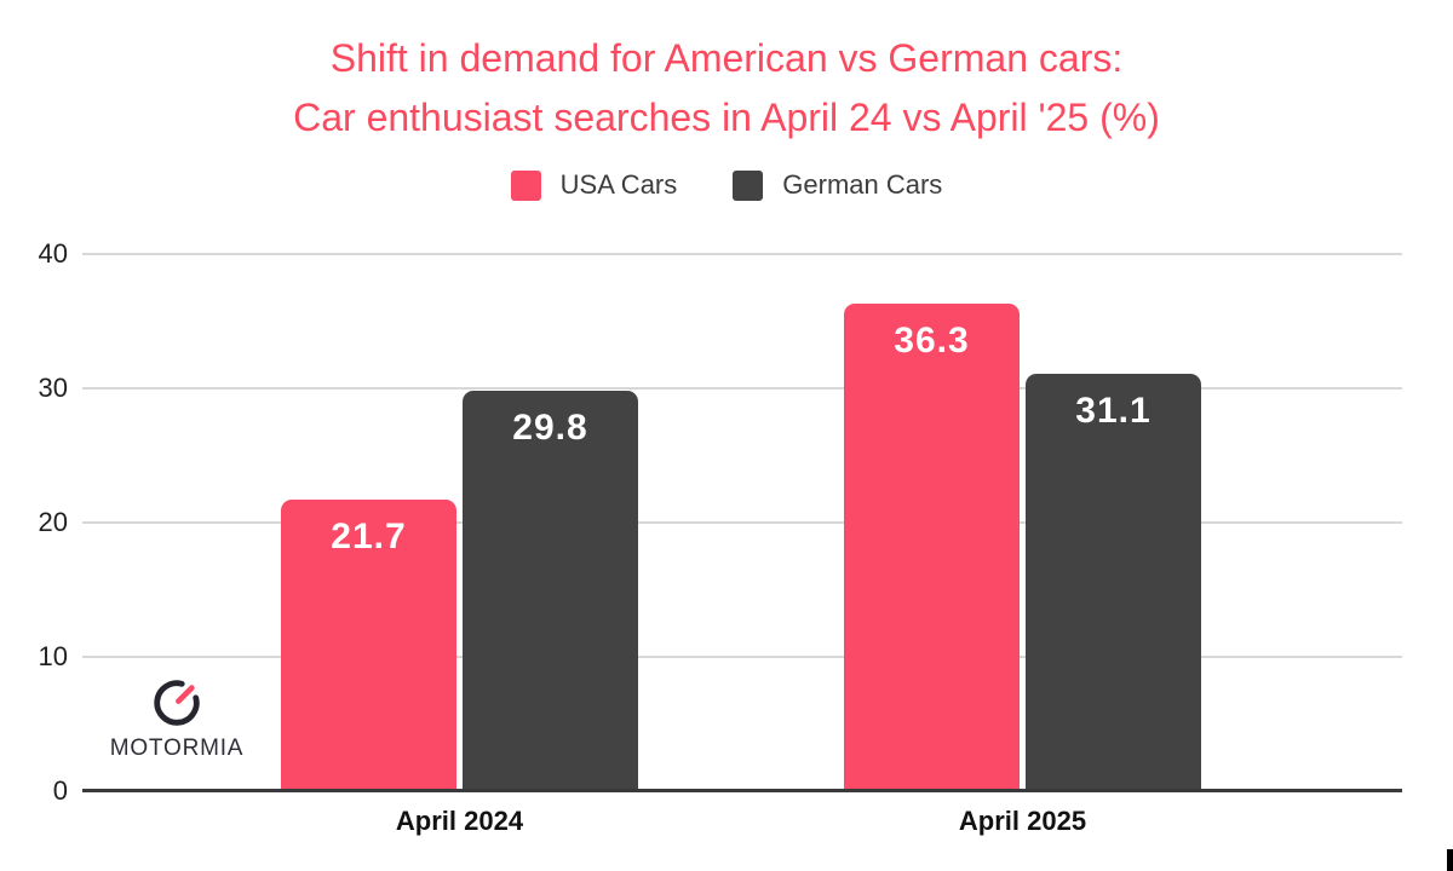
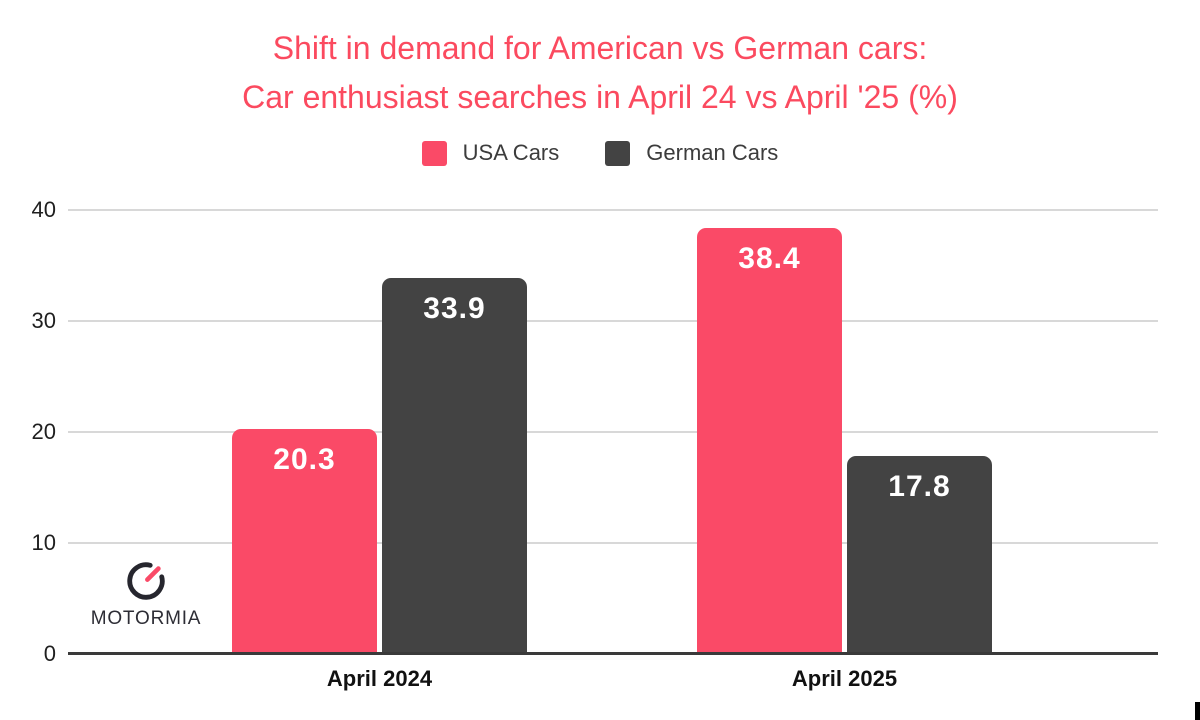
USA Cars/April 2024: 21.7 -> 20.3
German Cars/April 2024: 29.8 -> 33.9
USA Cars/April 2025: 36.3 -> 38.4
German Cars/April 2025: 31.1 -> 17.8
